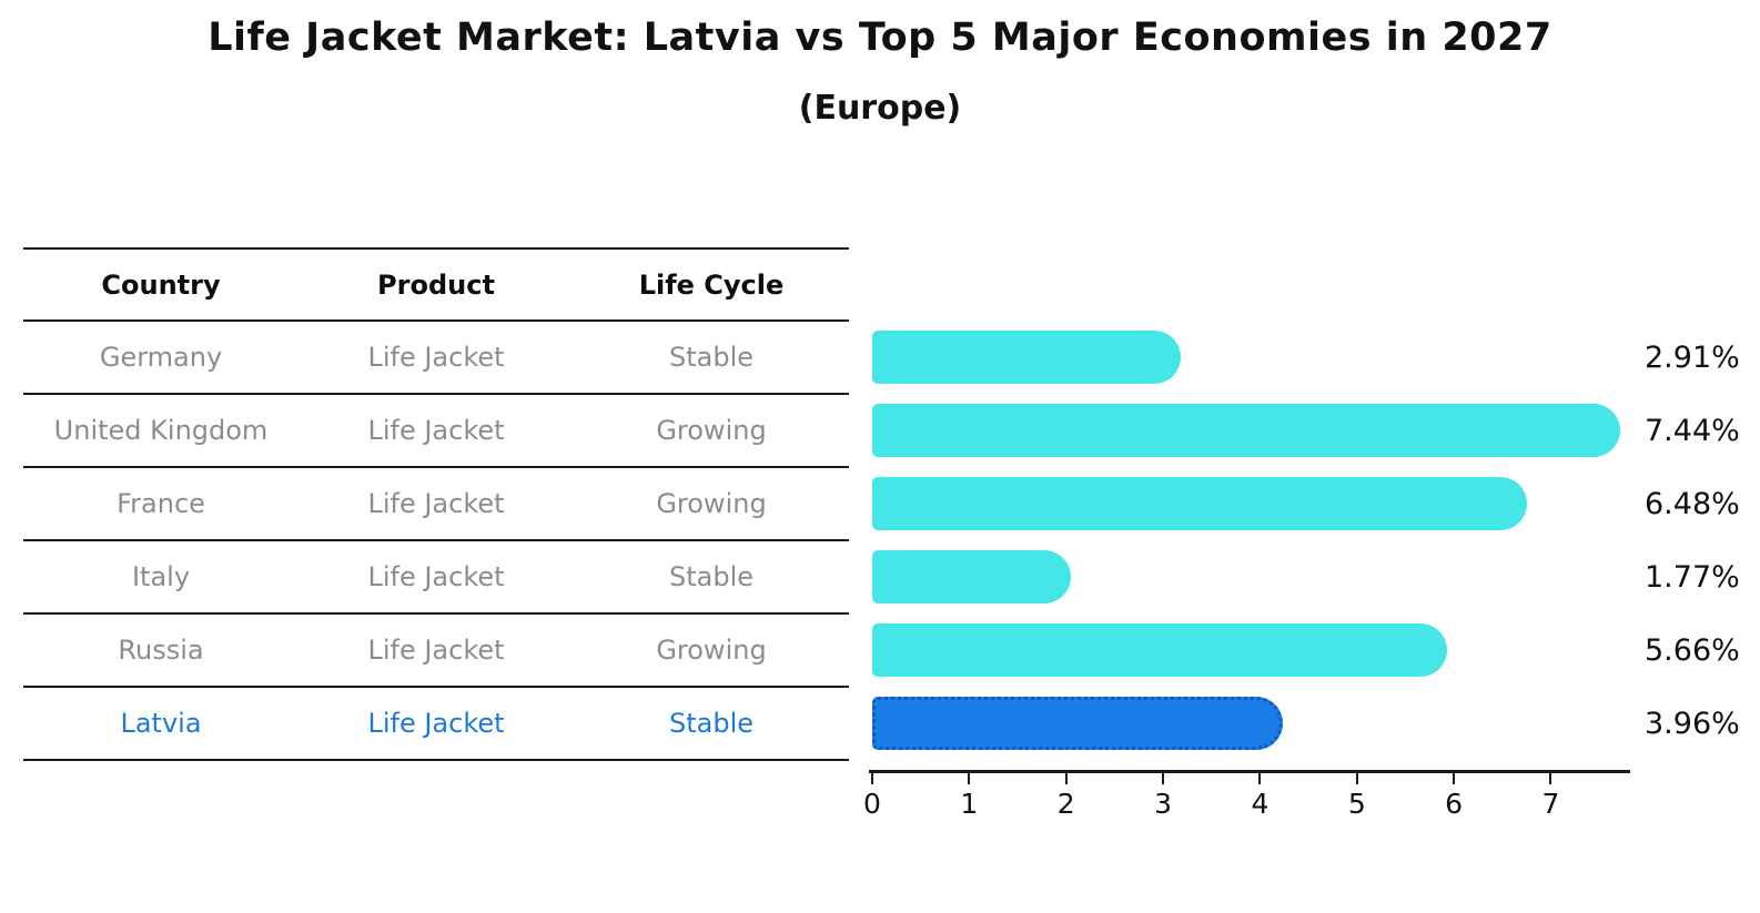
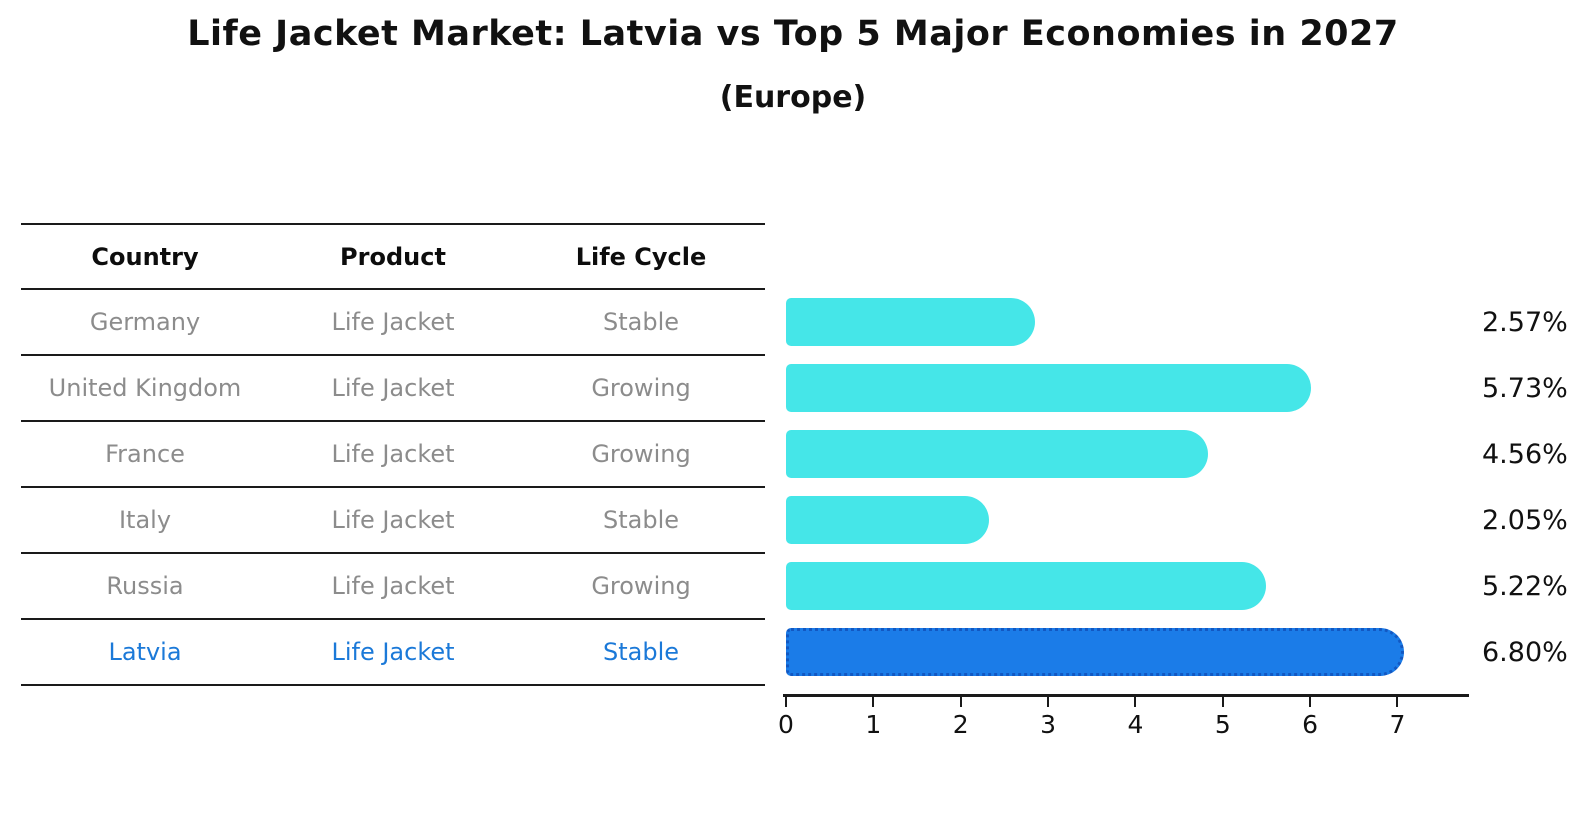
Germany: 2.91% -> 2.57%
United Kingdom: 7.44% -> 5.73%
France: 6.48% -> 4.56%
Italy: 1.77% -> 2.05%
Russia: 5.66% -> 5.22%
Latvia: 3.96% -> 6.80%
